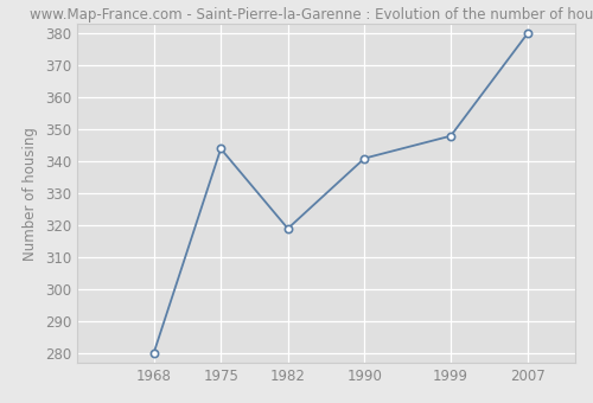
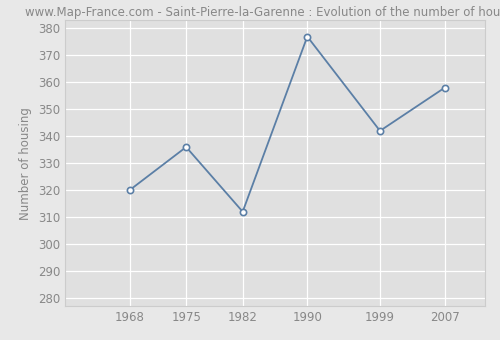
1968: 280 -> 320
1975: 344 -> 336
1982: 319 -> 312
1990: 341 -> 377
1999: 348 -> 342
2007: 380 -> 358
